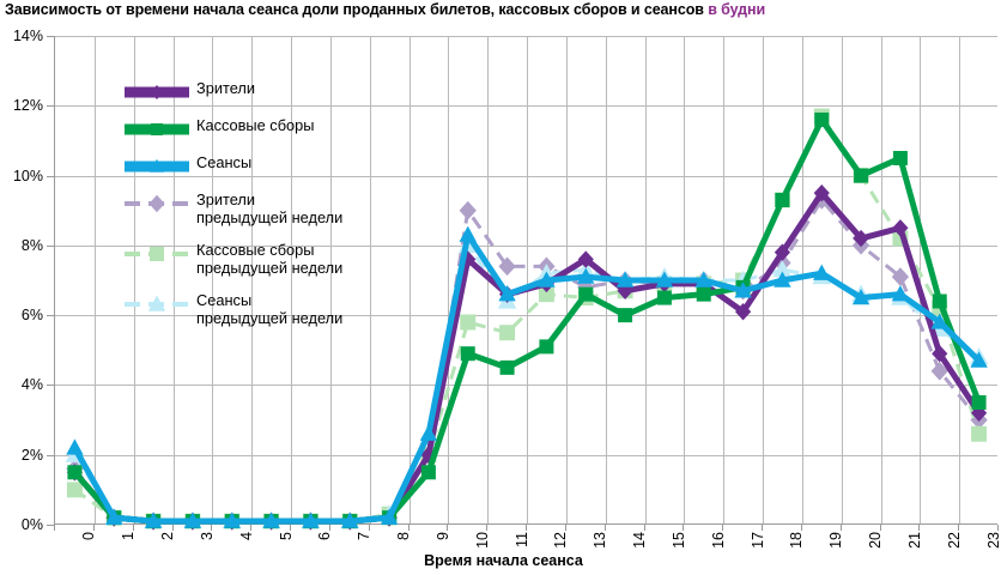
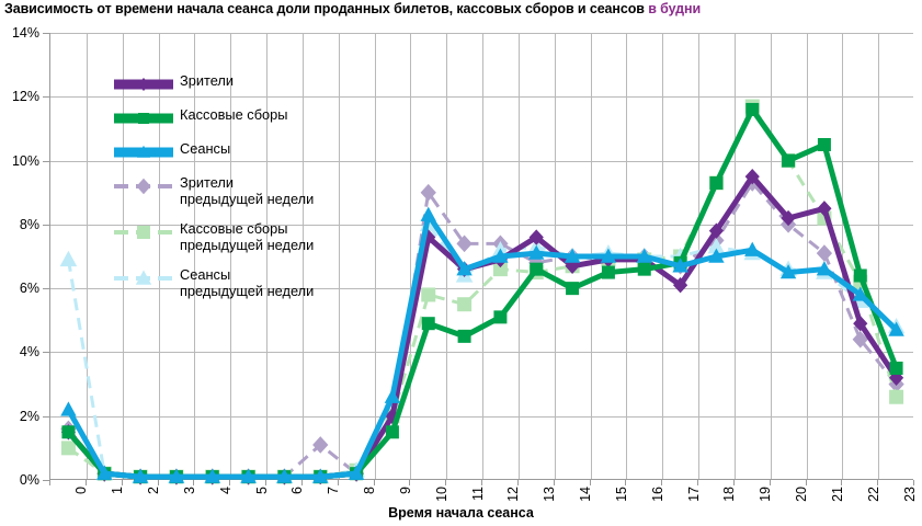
Сеансы предыдущей недели/0: 2.0% -> 6.9%
Зрители предыдущей недели/7: 0.1% -> 1.1%
